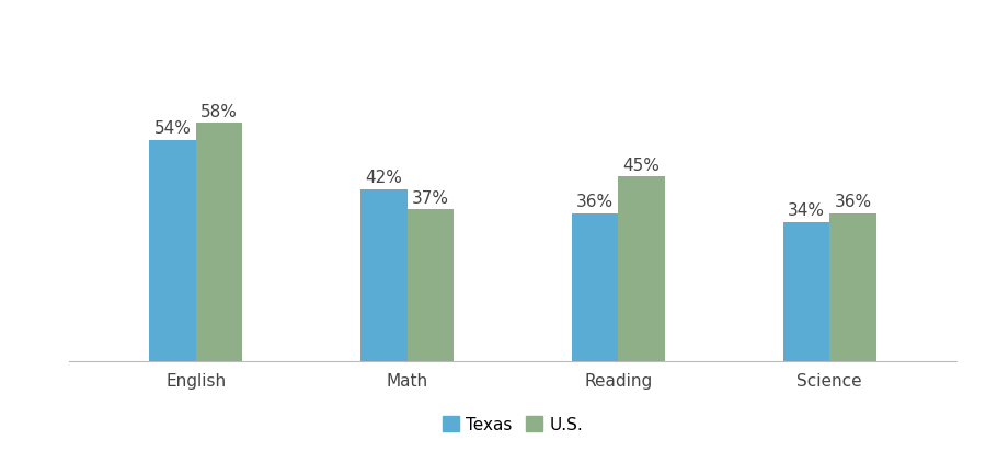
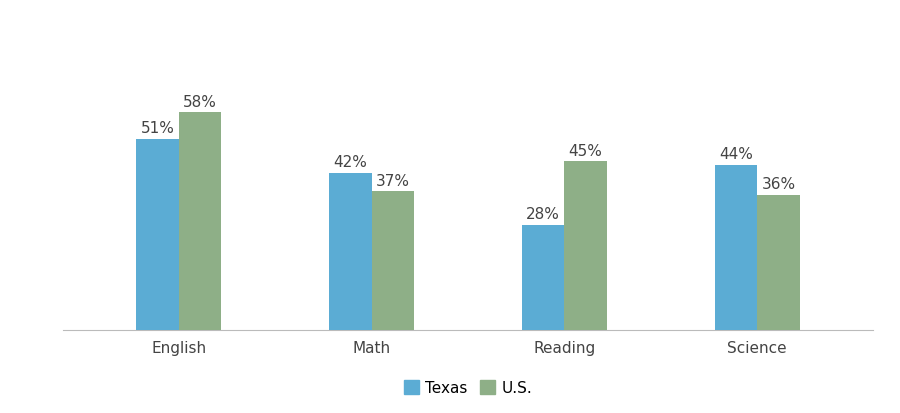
Texas/English: 54% -> 51%
Texas/Reading: 36% -> 28%
Texas/Science: 34% -> 44%
